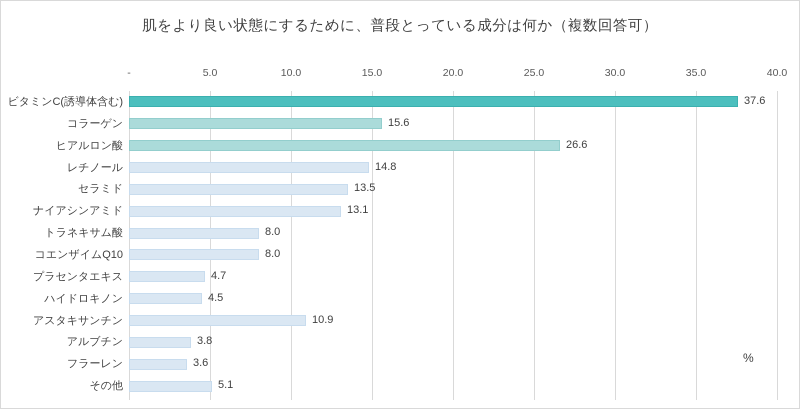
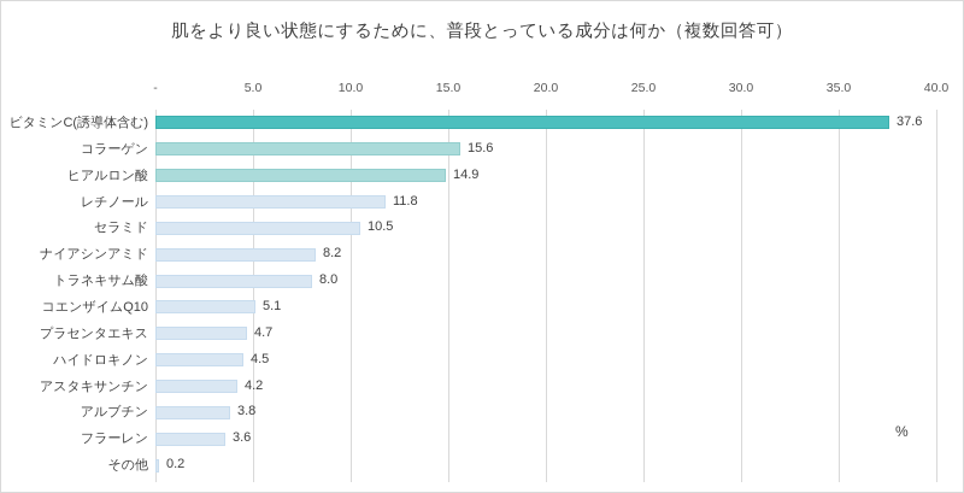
ヒアルロン酸: 26.6 -> 14.9
レチノール: 14.8 -> 11.8
セラミド: 13.5 -> 10.5
ナイアシンアミド: 13.1 -> 8.2
コエンザイムQ10: 8.0 -> 5.1
アスタキサンチン: 10.9 -> 4.2
その他: 5.1 -> 0.2
